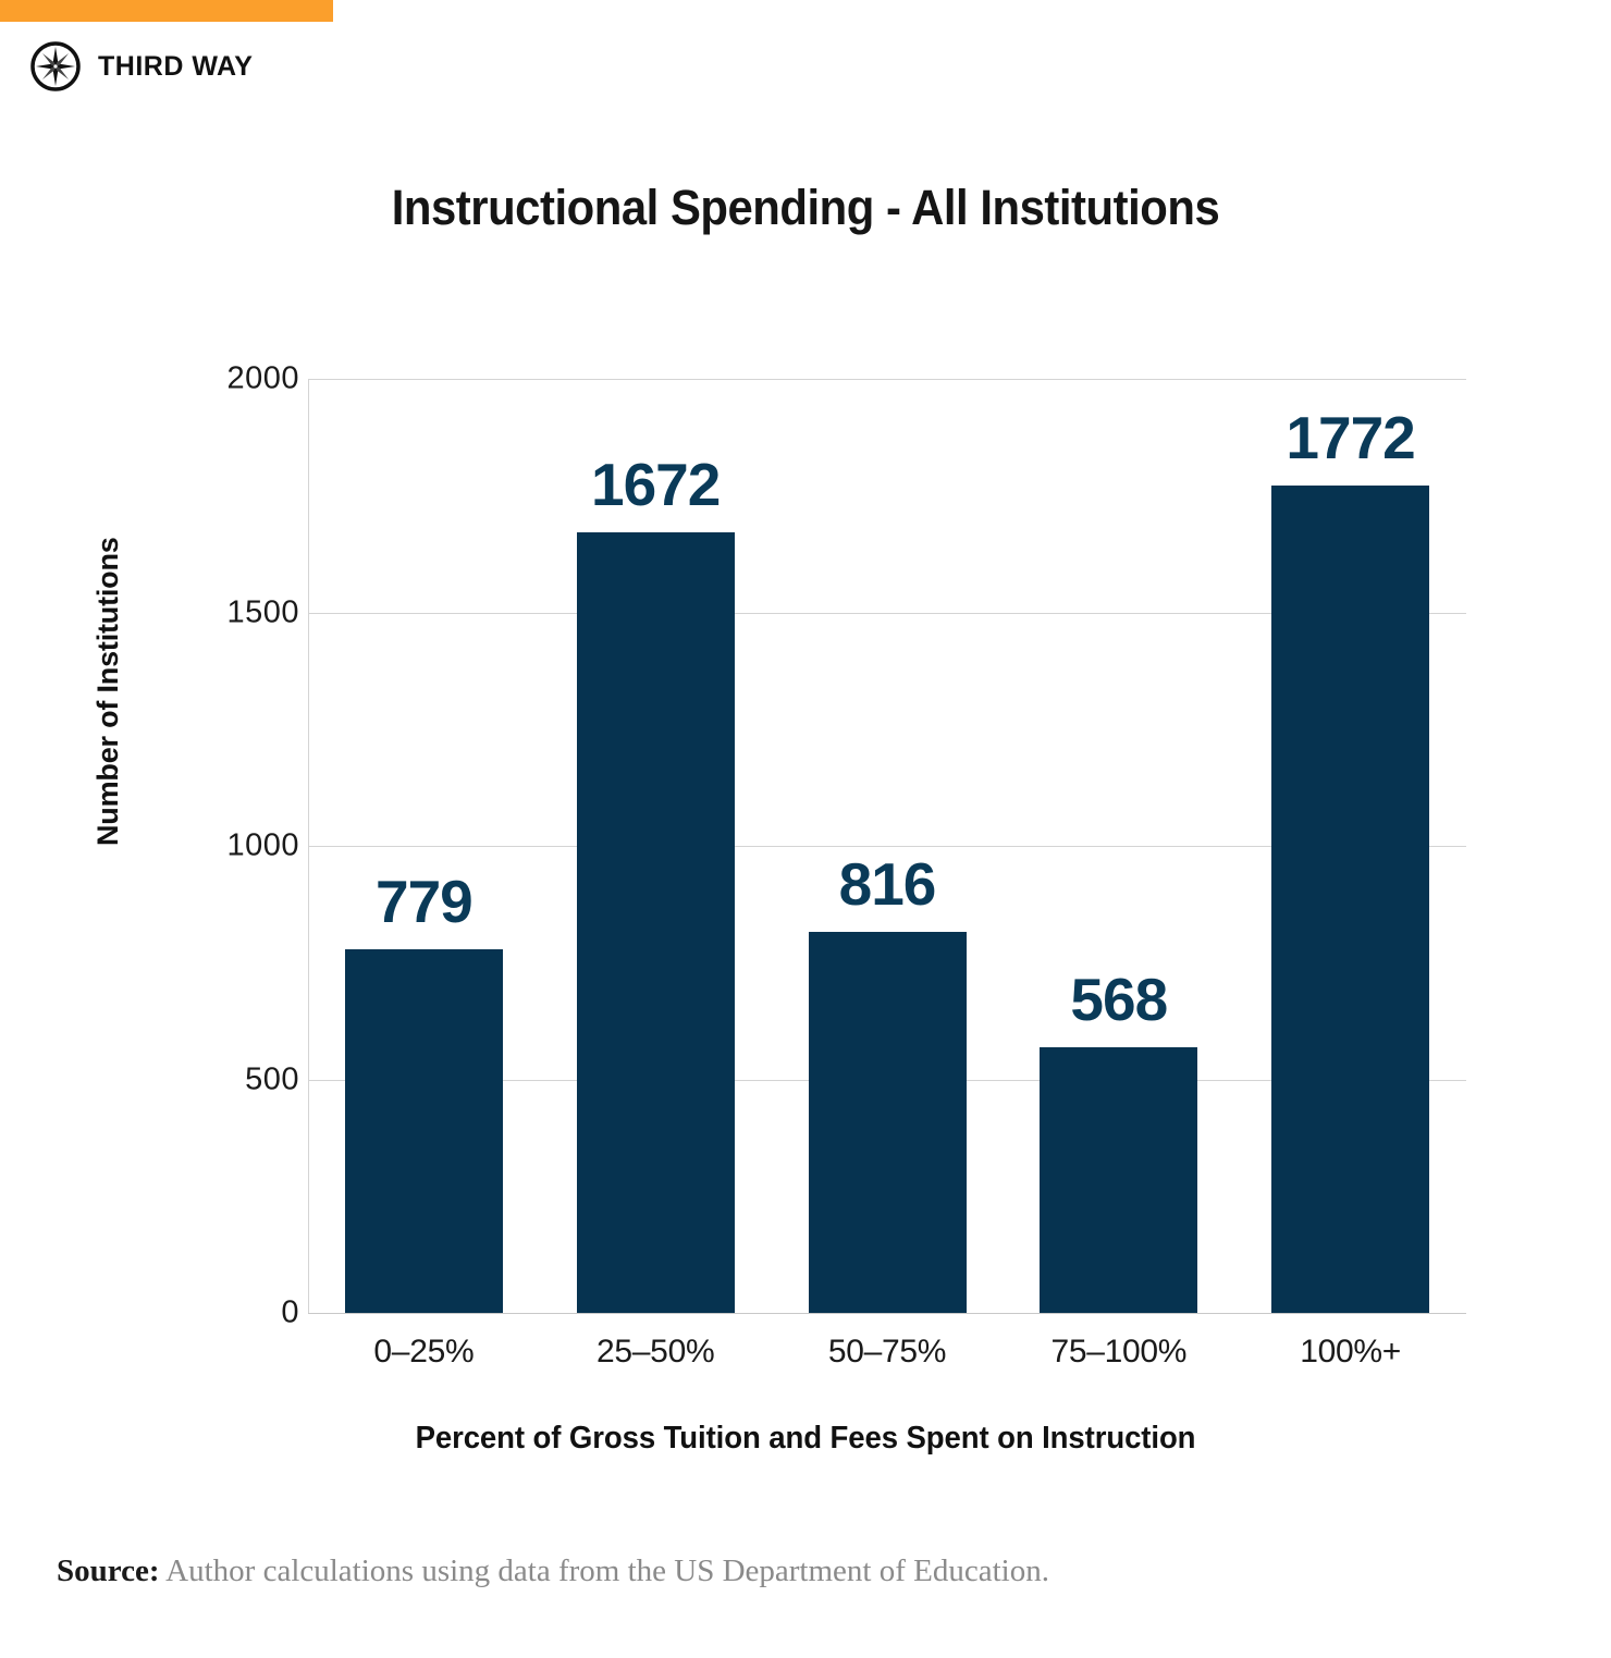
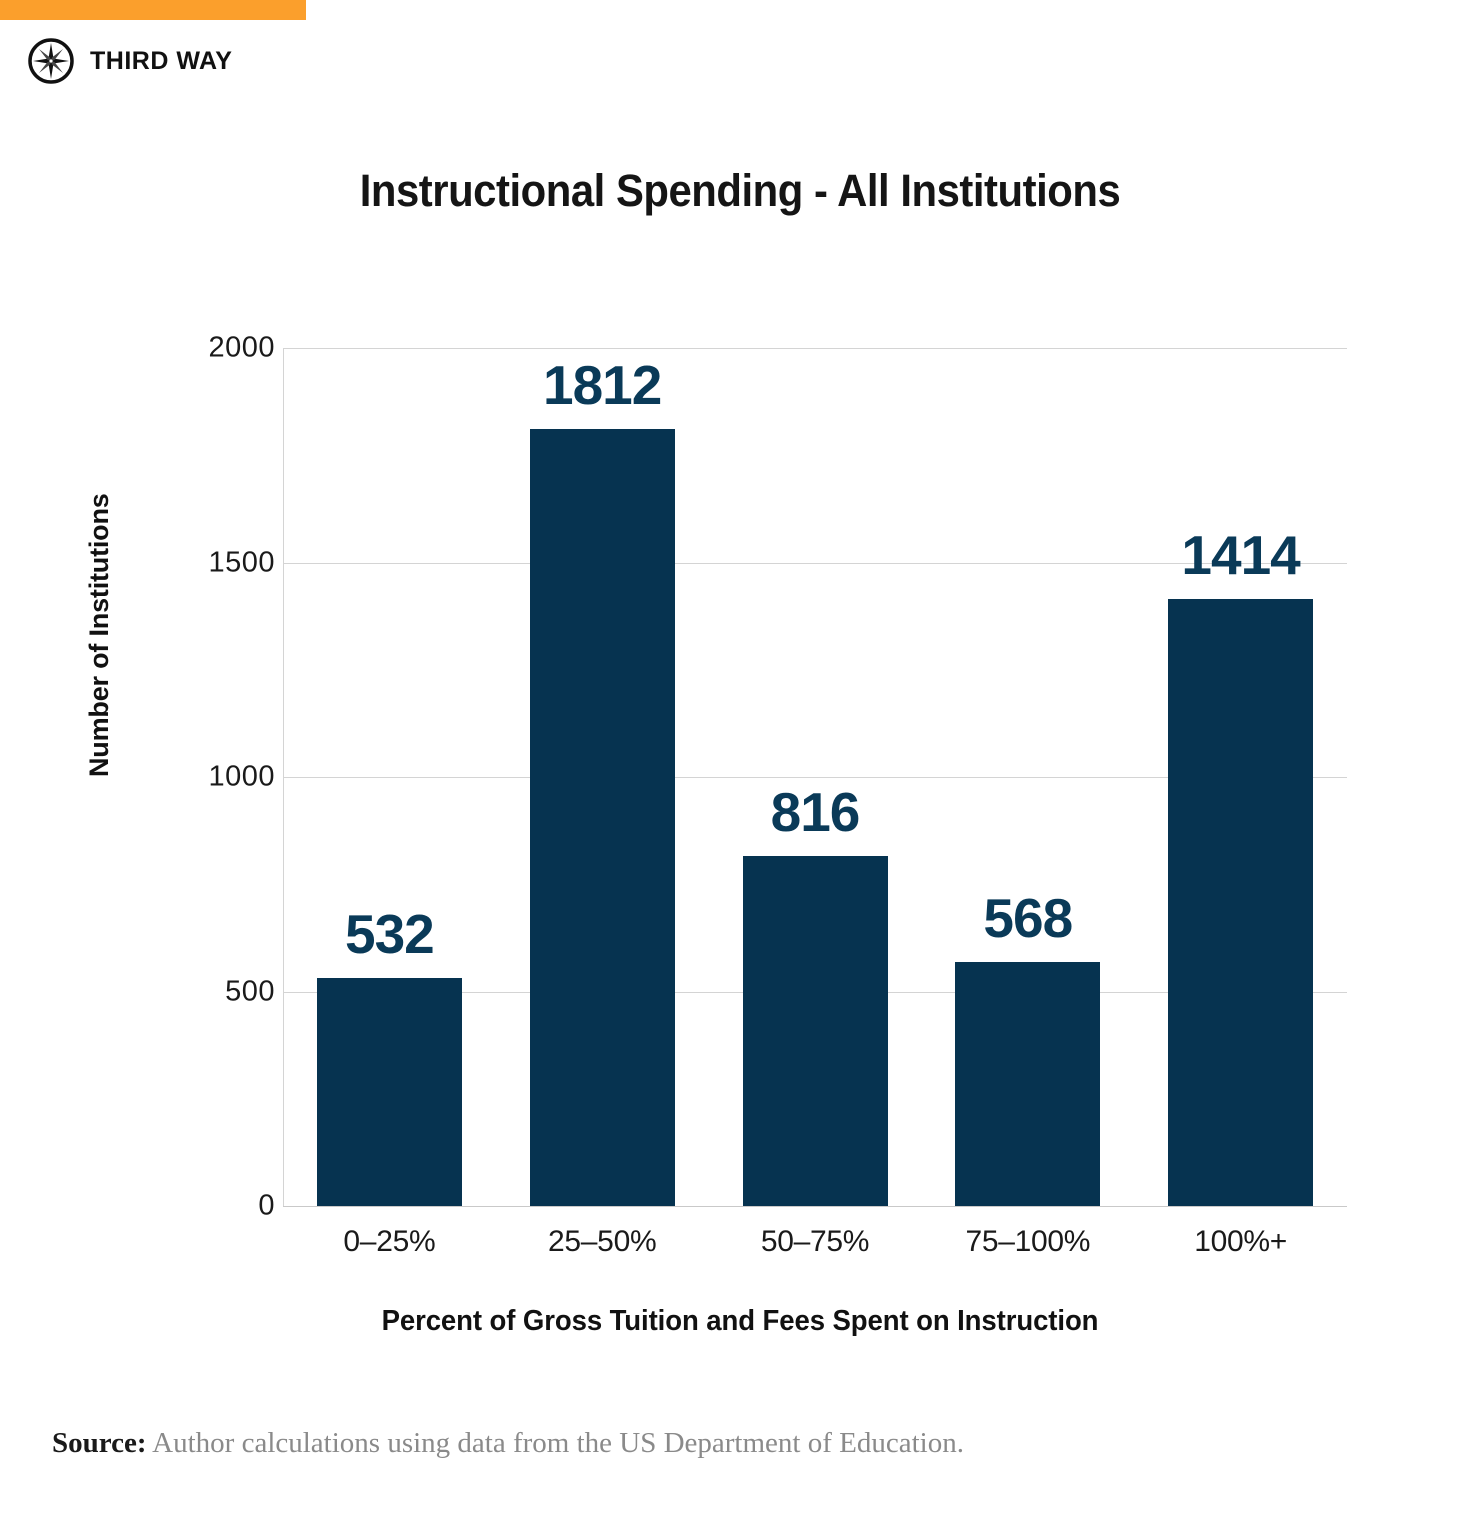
0–25%: 779 -> 532
25–50%: 1672 -> 1812
100%+: 1772 -> 1414
